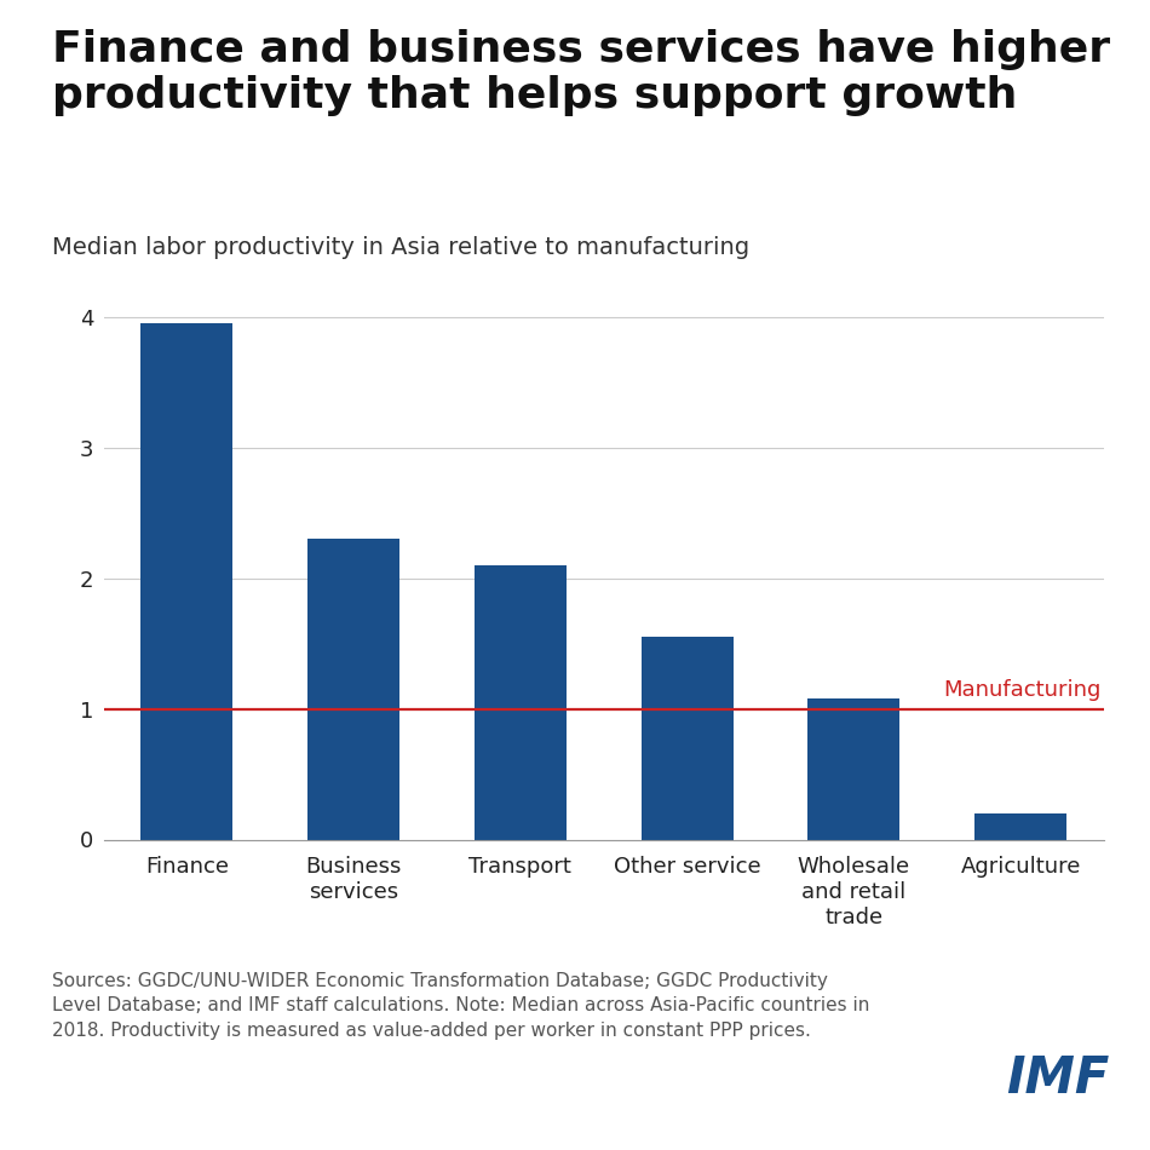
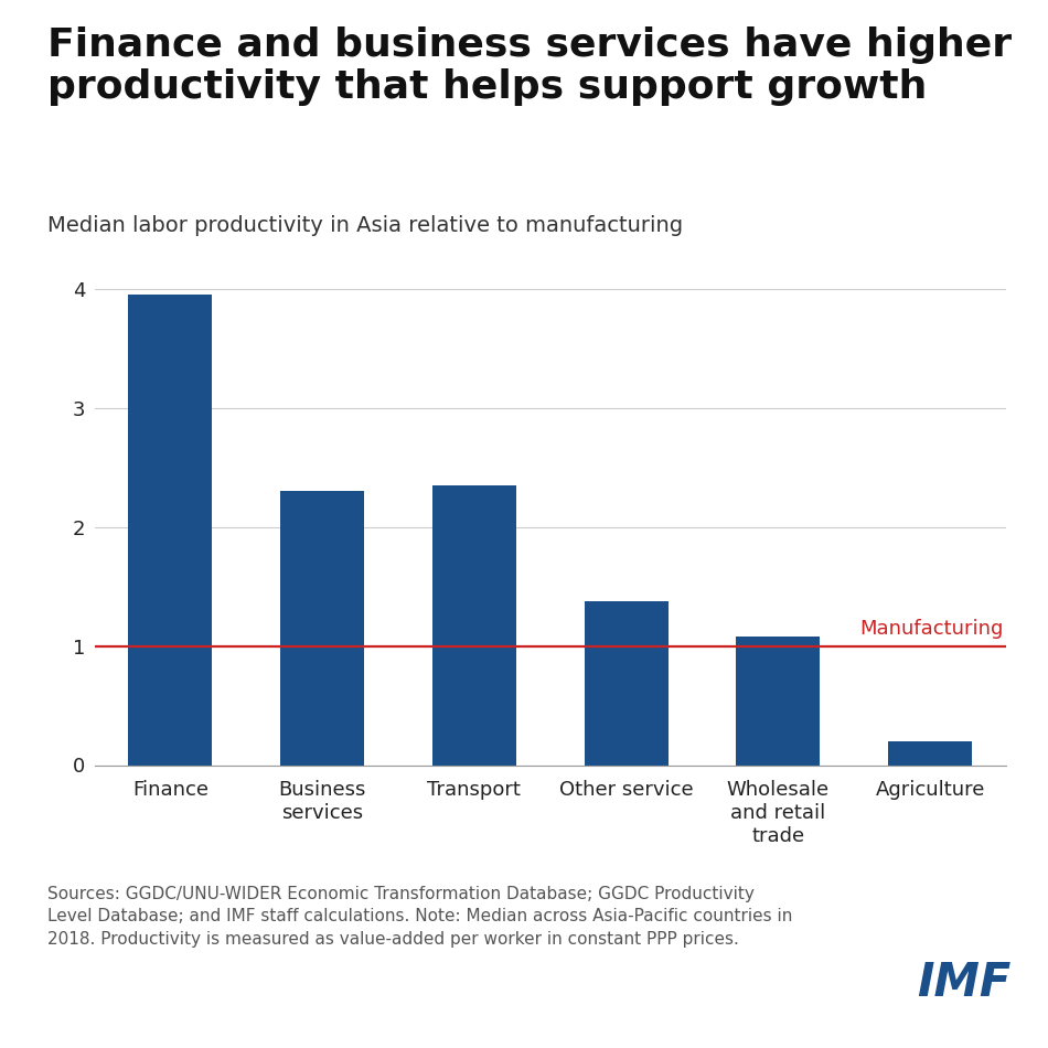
Transport: 2.10 -> 2.35
Other service: 1.55 -> 1.38
